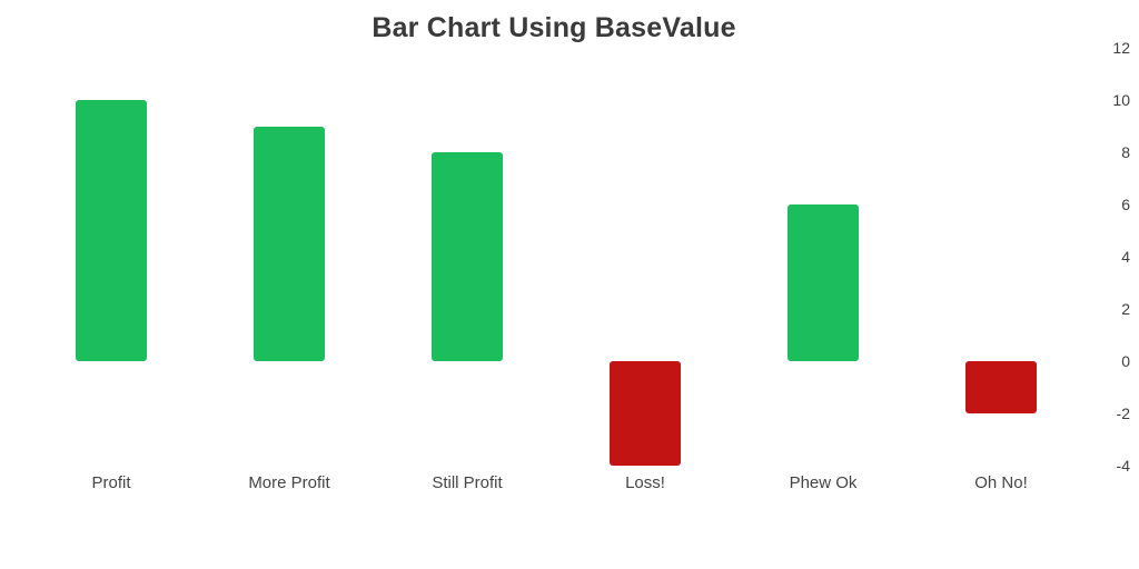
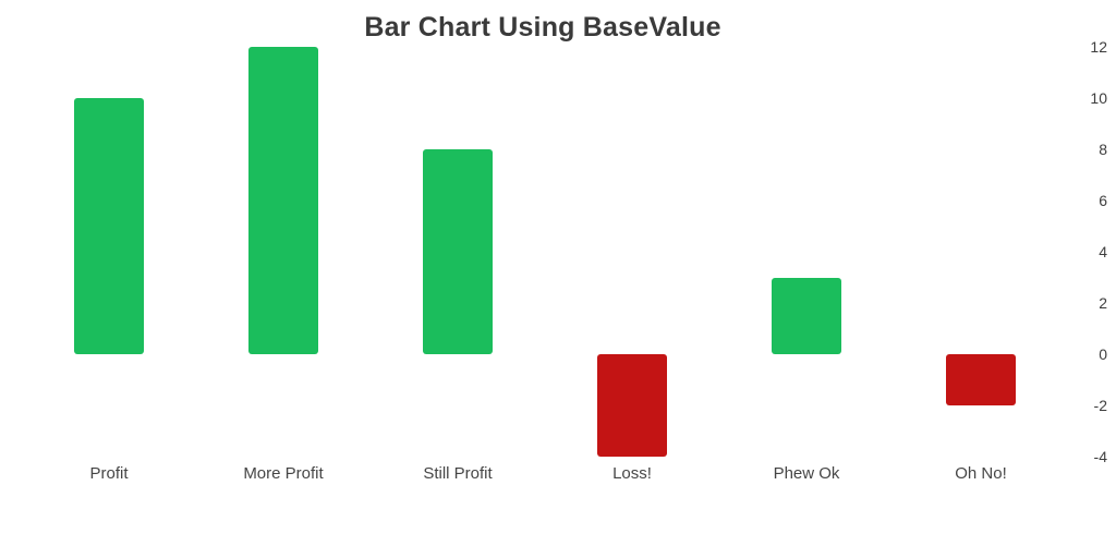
More Profit: 9 -> 12
Phew Ok: 6 -> 3
